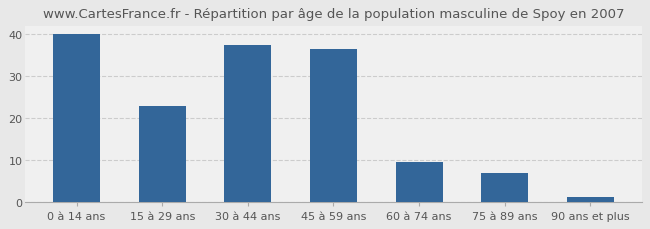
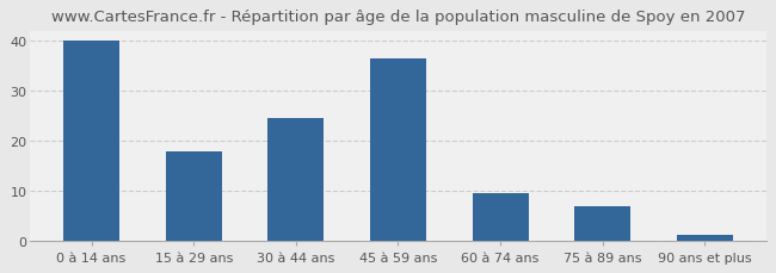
15 à 29 ans: 23.0 -> 18.0
30 à 44 ans: 37.5 -> 24.5
